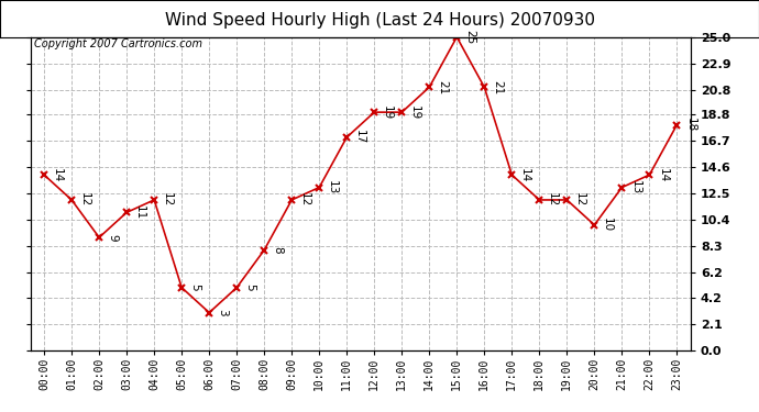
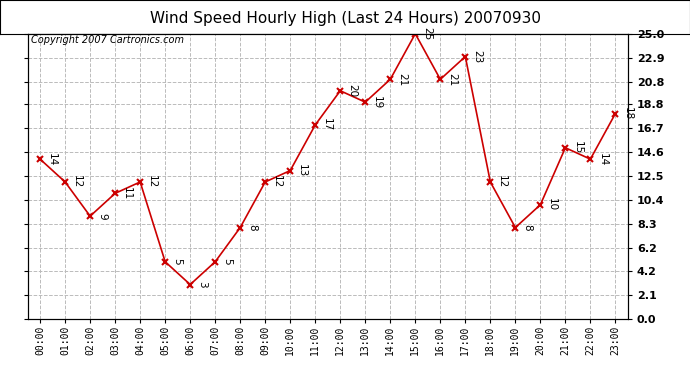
12:00: 19 -> 20
17:00: 14 -> 23
19:00: 12 -> 8
21:00: 13 -> 15
